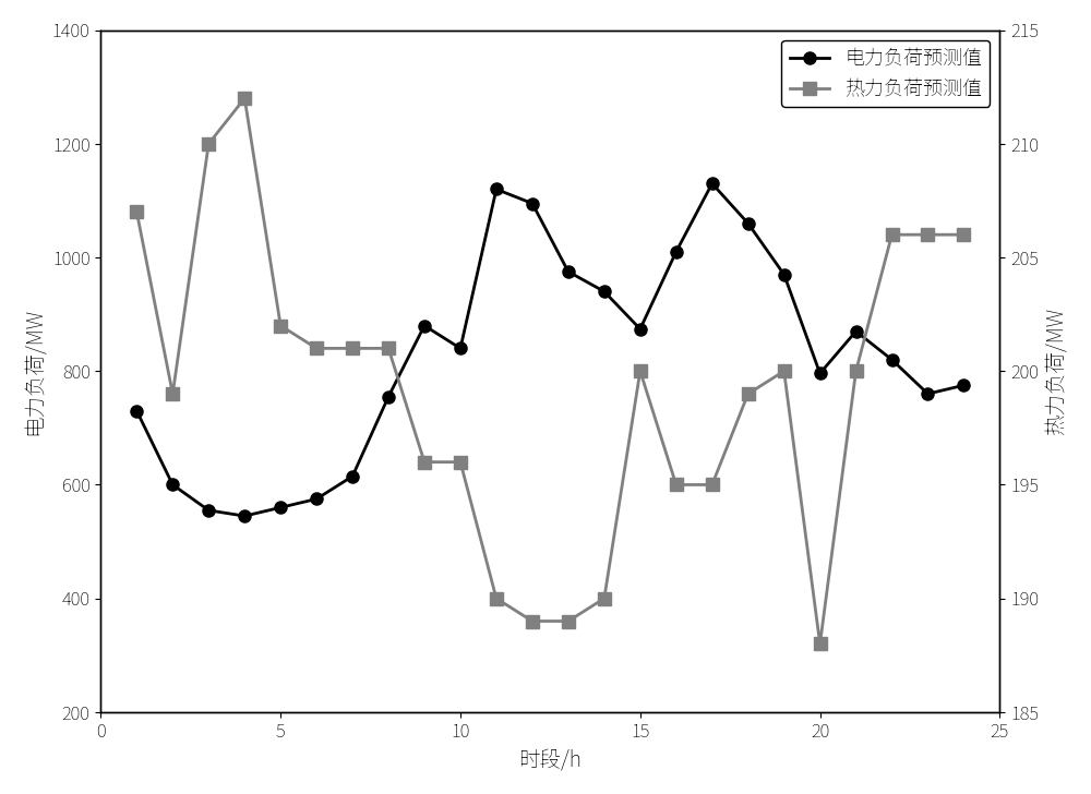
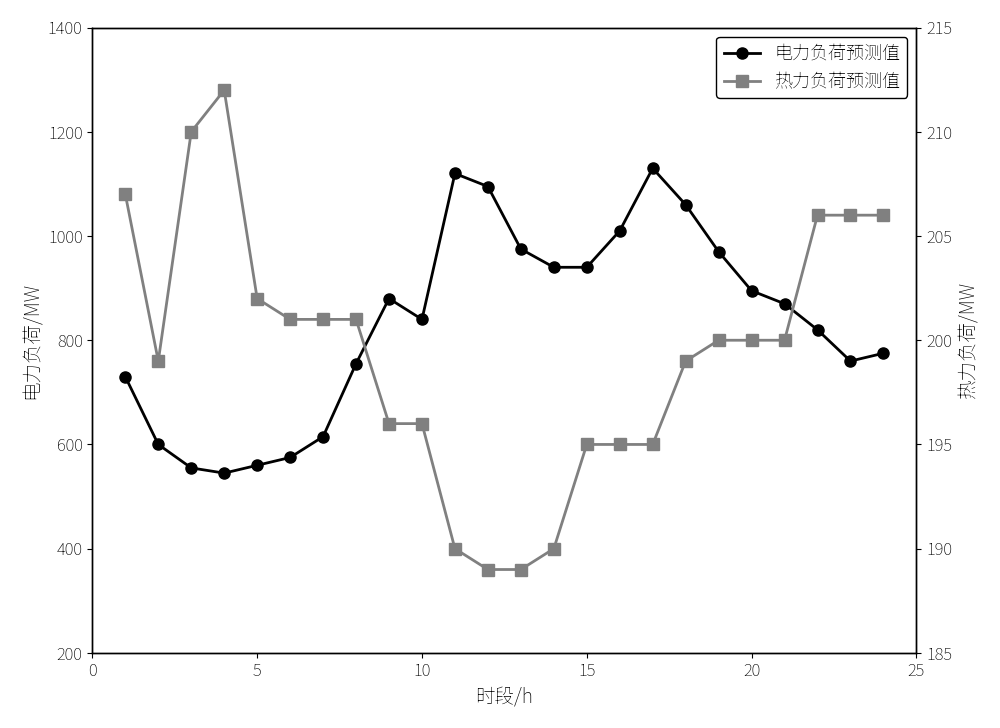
电力负荷预测值/15: 874 -> 940
热力负荷预测值/15: 200 -> 195
电力负荷预测值/20: 796 -> 895
热力负荷预测值/20: 188 -> 200
